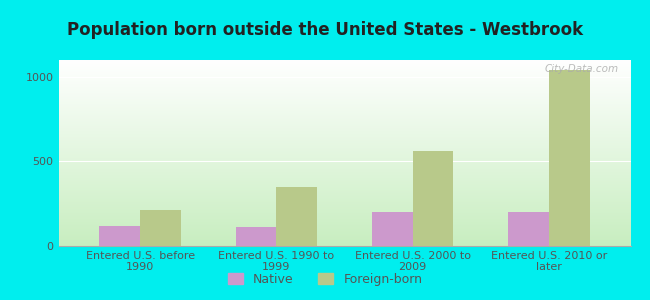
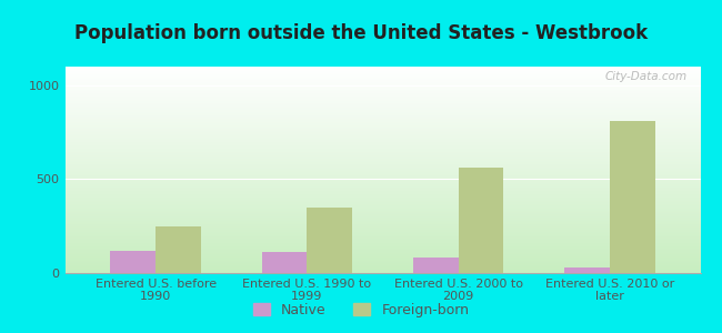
Foreign-born/Entered U.S. before 1990: 210 -> 250
Native/Entered U.S. 2000 to 2009: 200 -> 80
Native/Entered U.S. 2010 or later: 200 -> 30
Foreign-born/Entered U.S. 2010 or later: 1040 -> 810
